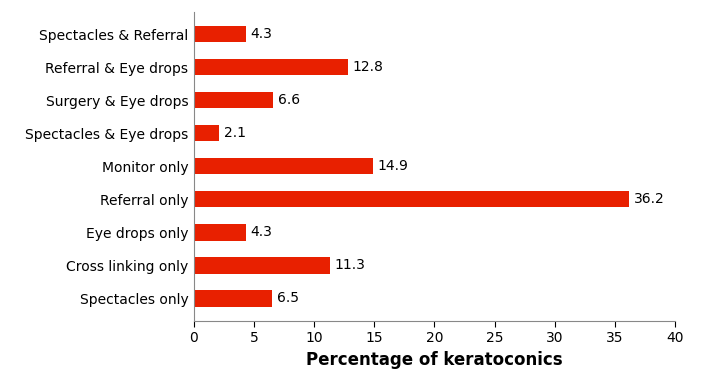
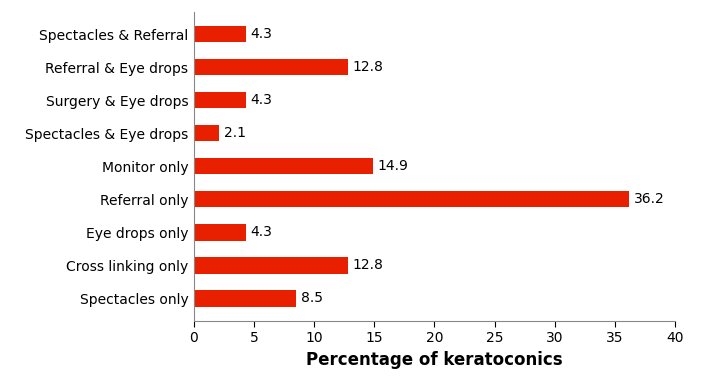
Surgery & Eye drops: 6.6 -> 4.3
Cross linking only: 11.3 -> 12.8
Spectacles only: 6.5 -> 8.5
